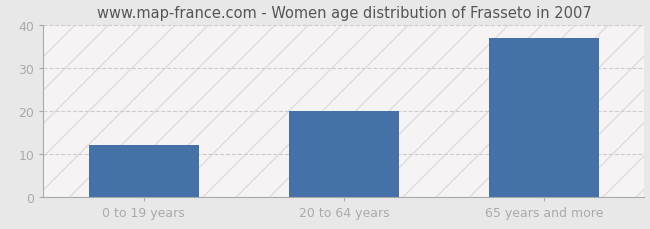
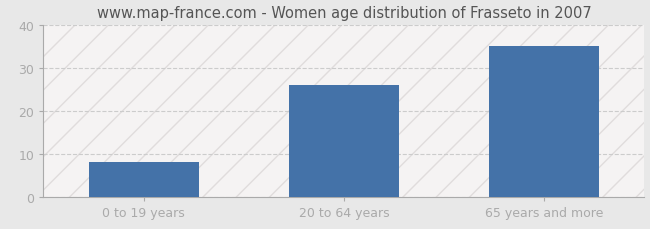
0 to 19 years: 12 -> 8
20 to 64 years: 20 -> 26
65 years and more: 37 -> 35
